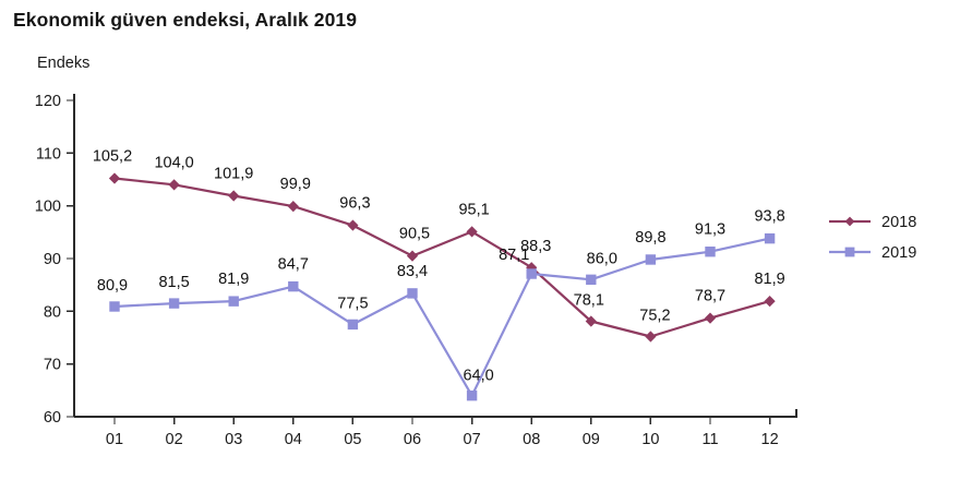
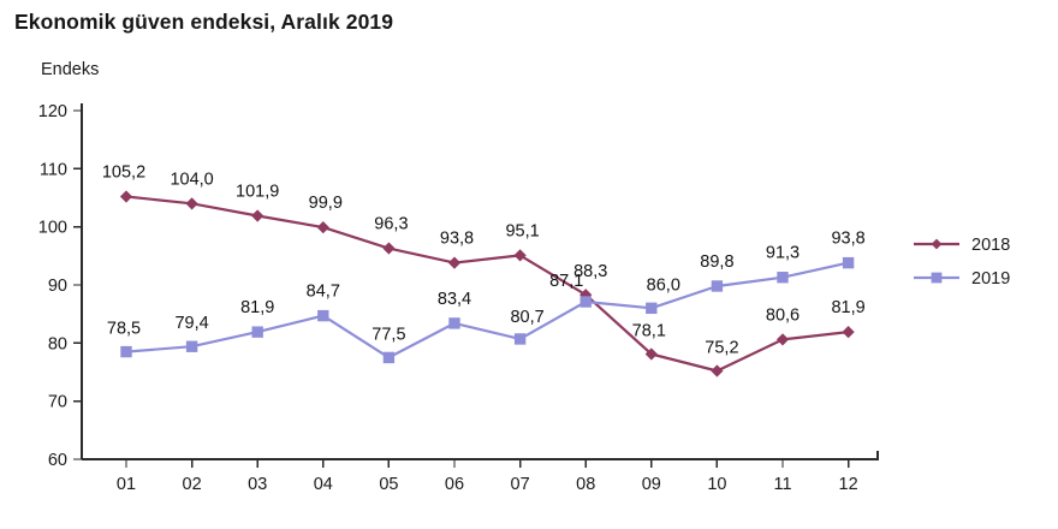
2019/01: 80,9 -> 78,5
2019/02: 81,5 -> 79,4
2018/06: 90,5 -> 93,8
2019/07: 64,0 -> 80,7
2018/11: 78,7 -> 80,6
